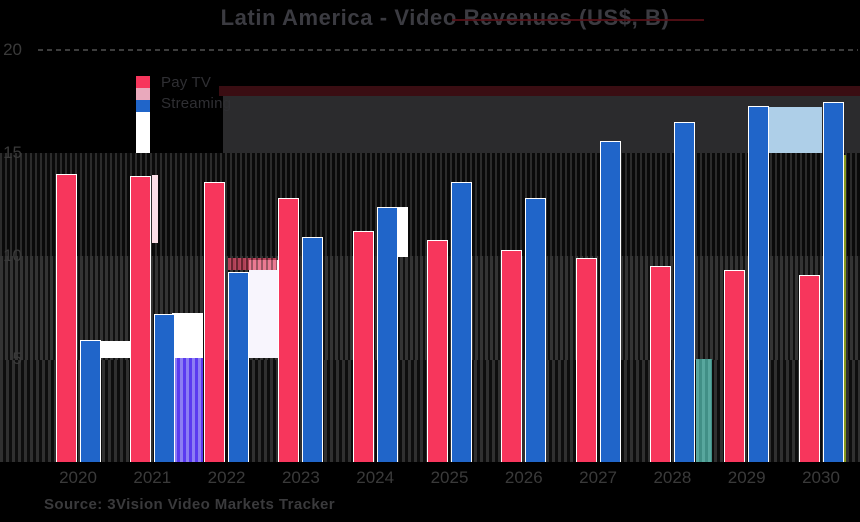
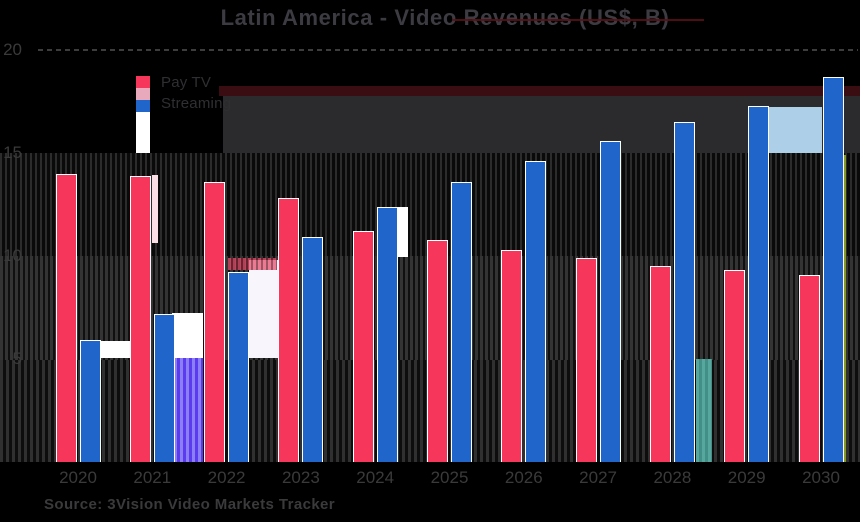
Streaming/2026: 12.8 -> 14.6
Streaming/2030: 17.5 -> 18.7
